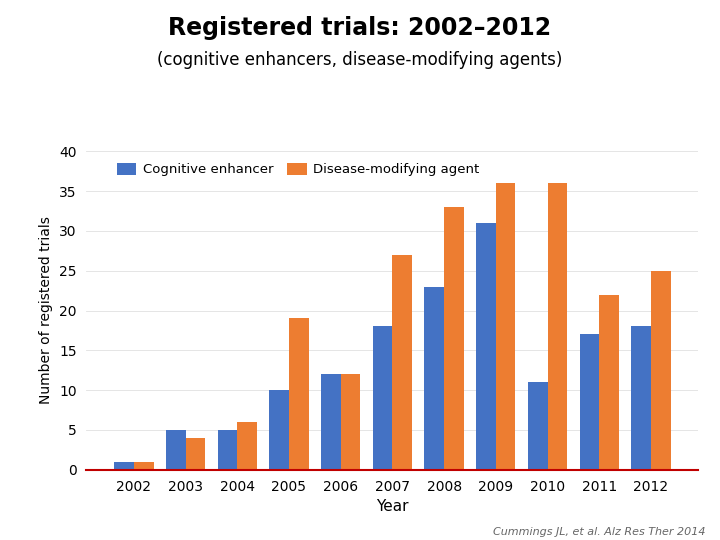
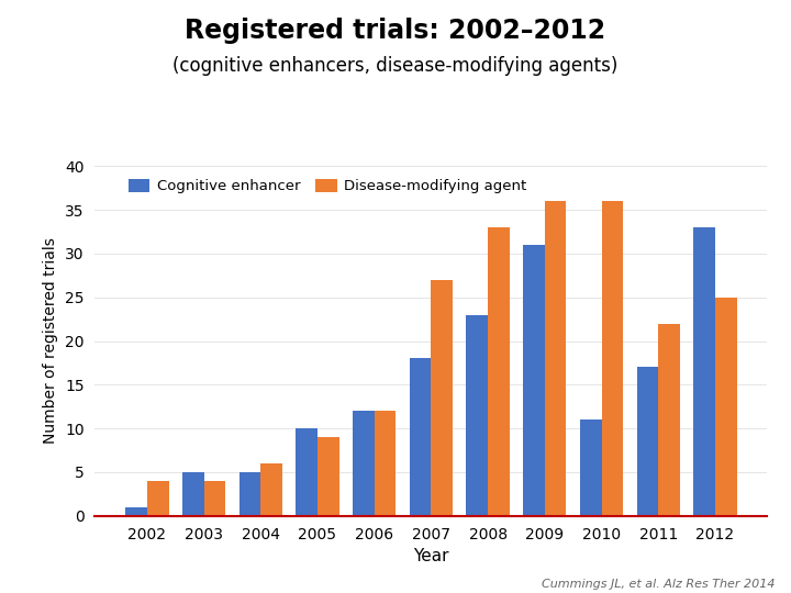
Disease-modifying agent/2002: 1 -> 4
Disease-modifying agent/2005: 19 -> 9
Cognitive enhancer/2012: 18 -> 33
